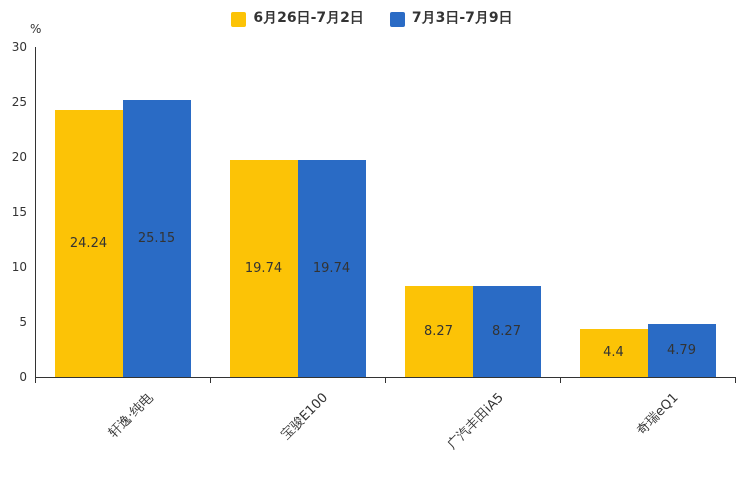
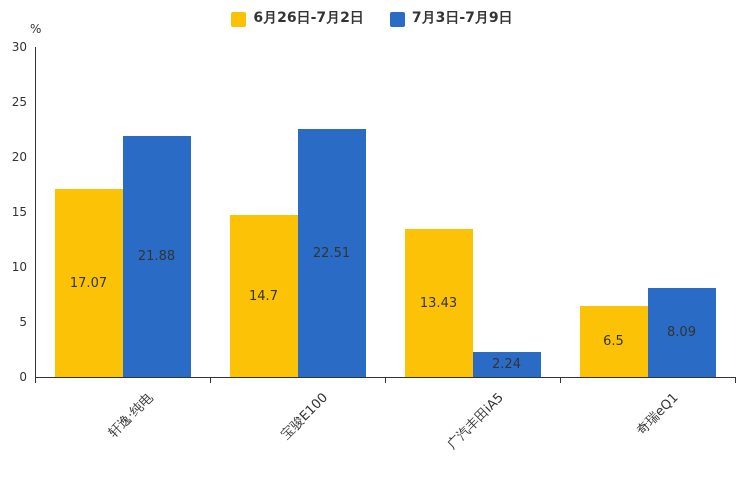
6月26日-7月2日/轩逸·纯电: 24.24 -> 17.07
7月3日-7月9日/轩逸·纯电: 25.15 -> 21.88
6月26日-7月2日/宝骏E100: 19.74 -> 14.7
7月3日-7月9日/宝骏E100: 19.74 -> 22.51
6月26日-7月2日/广汽丰田iA5: 8.27 -> 13.43
7月3日-7月9日/广汽丰田iA5: 8.27 -> 2.24
6月26日-7月2日/奇瑞eQ1: 4.4 -> 6.5
7月3日-7月9日/奇瑞eQ1: 4.79 -> 8.09
